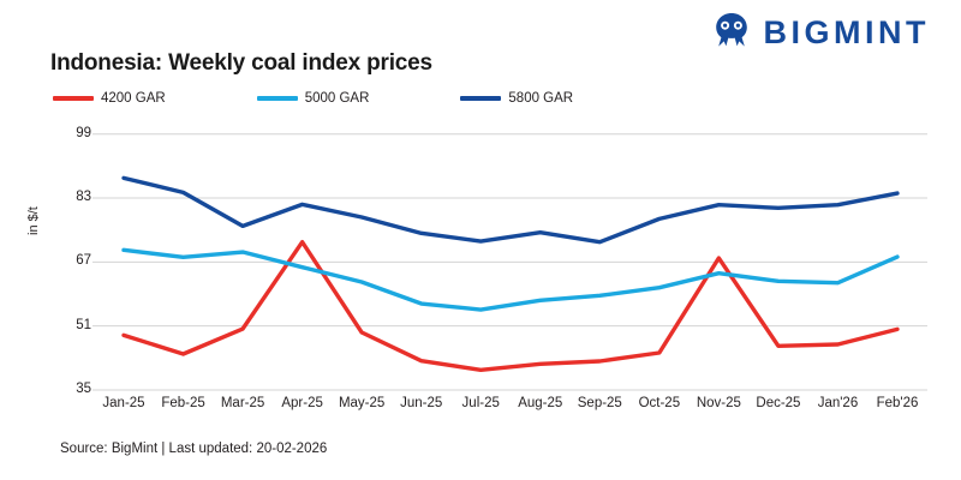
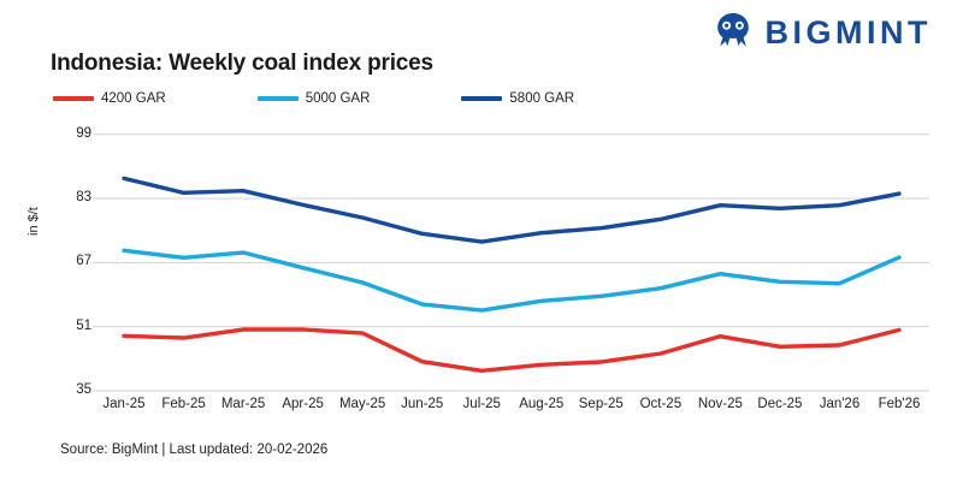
4200 GAR/Feb-25: 44 -> 48
5800 GAR/Mar-25: 76 -> 85
4200 GAR/Apr-25: 72 -> 50
5800 GAR/Sep-25: 72 -> 76
4200 GAR/Nov-25: 68 -> 49
